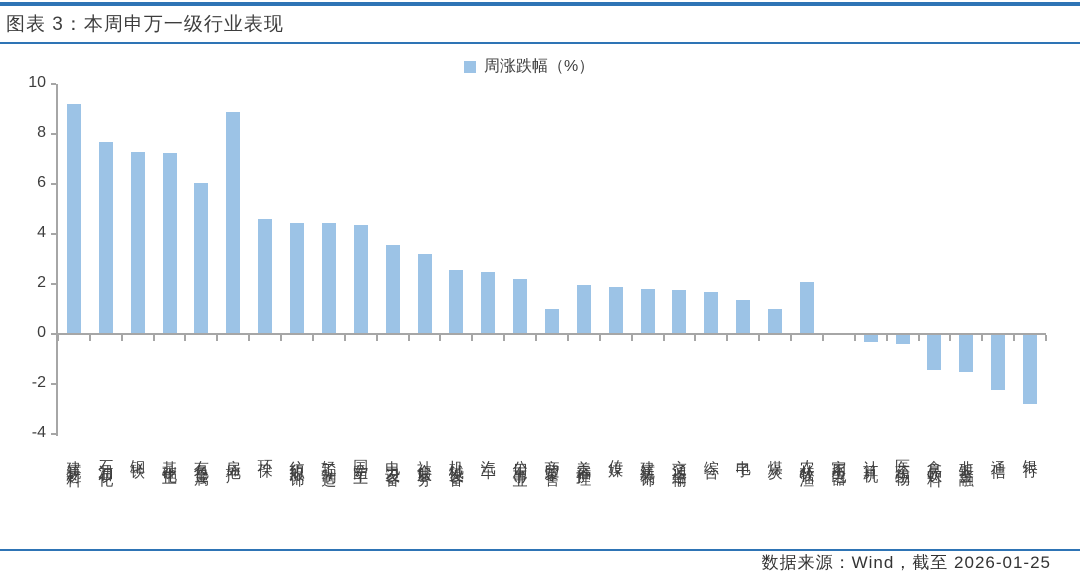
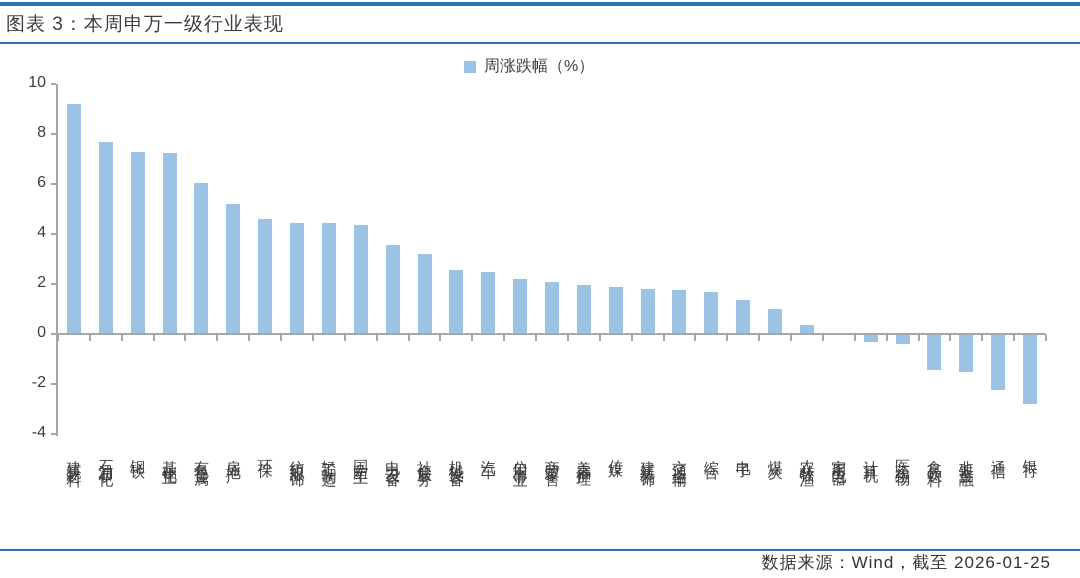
房地产: 8.9 -> 5.2
商贸零售: 1.0 -> 2.1
农林牧渔: 2.1 -> 0.3
